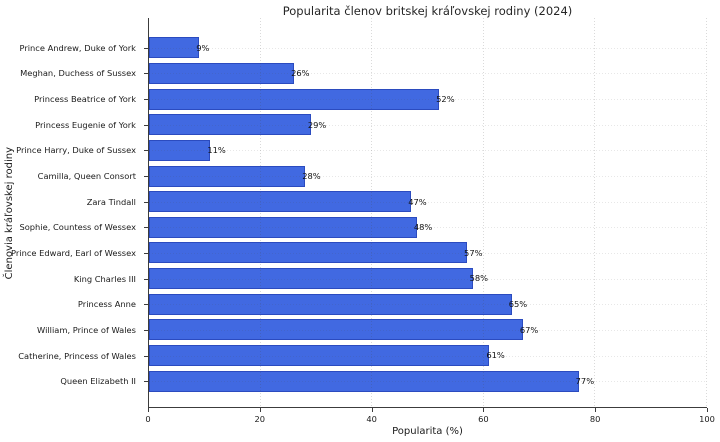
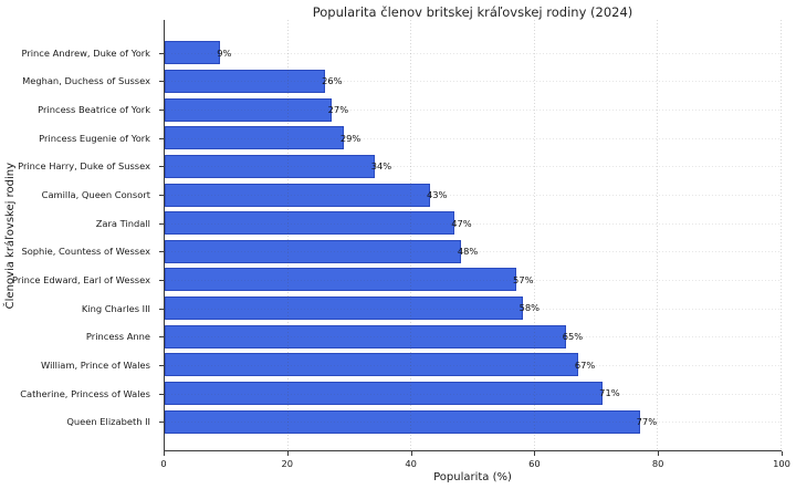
Princess Beatrice of York: 52% -> 27%
Prince Harry, Duke of Sussex: 11% -> 34%
Camilla, Queen Consort: 28% -> 43%
Catherine, Princess of Wales: 61% -> 71%
